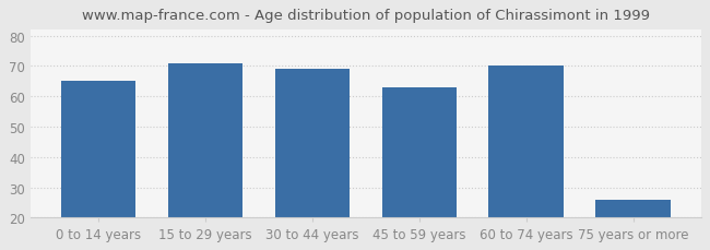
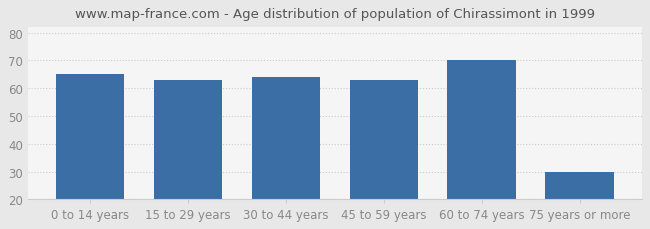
15 to 29 years: 71 -> 63
30 to 44 years: 69 -> 64
75 years or more: 26 -> 30
